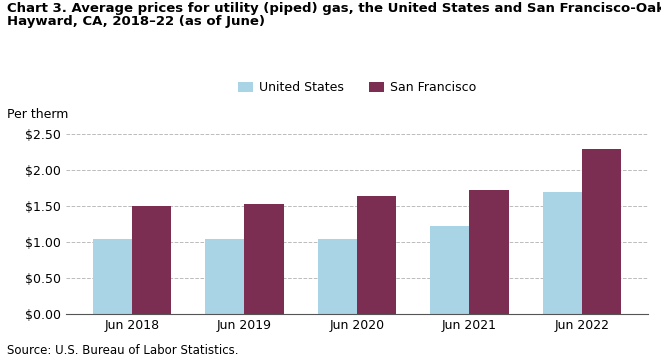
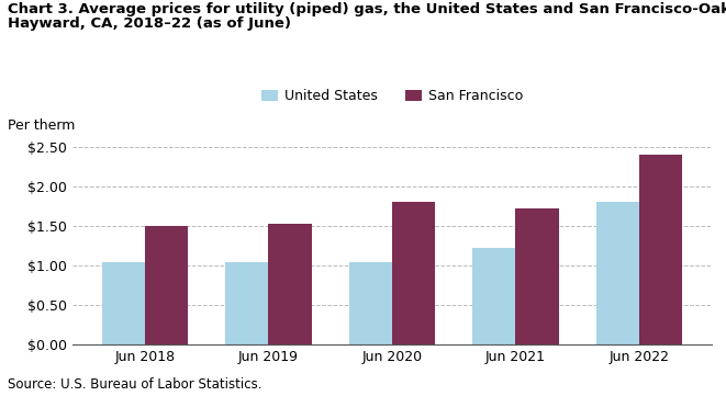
San Francisco/Jun 2020: $1.64 -> $1.80
United States/Jun 2022: $1.69 -> $1.80
San Francisco/Jun 2022: $2.28 -> $2.40
